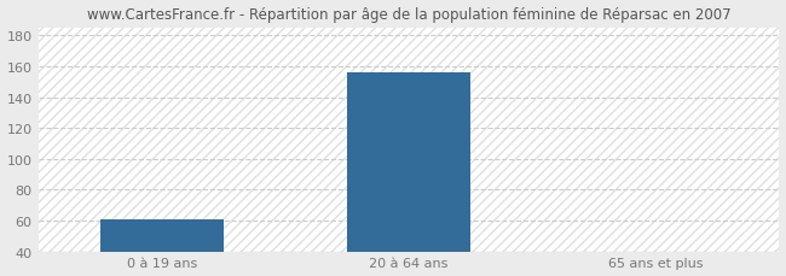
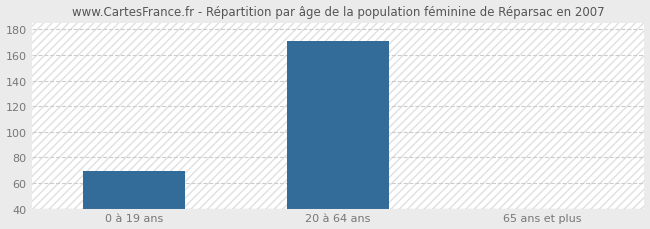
0 à 19 ans: 61 -> 69
20 à 64 ans: 156 -> 171
